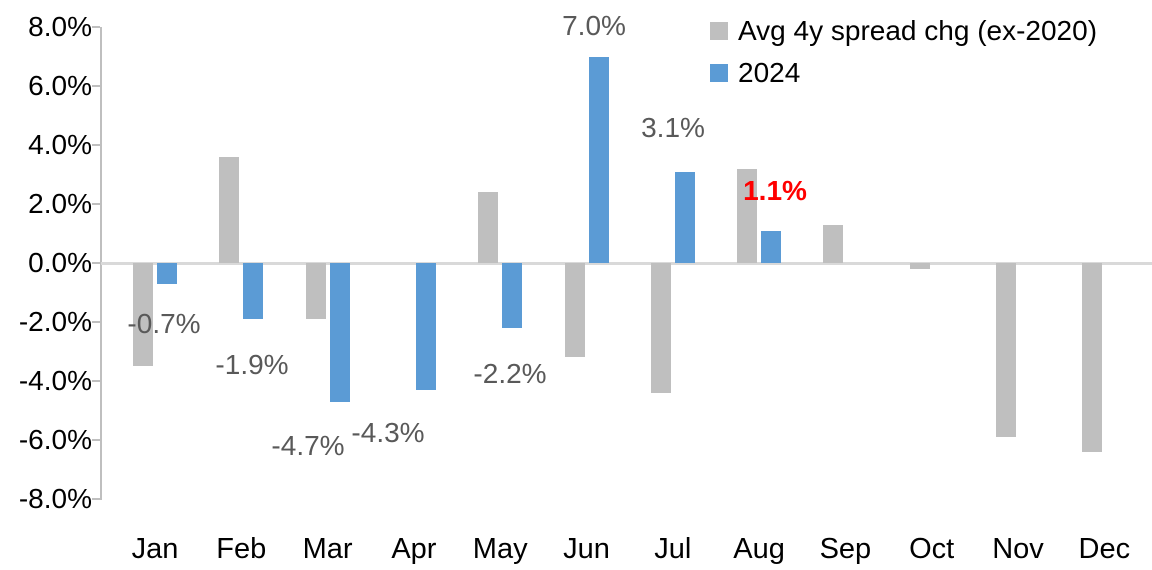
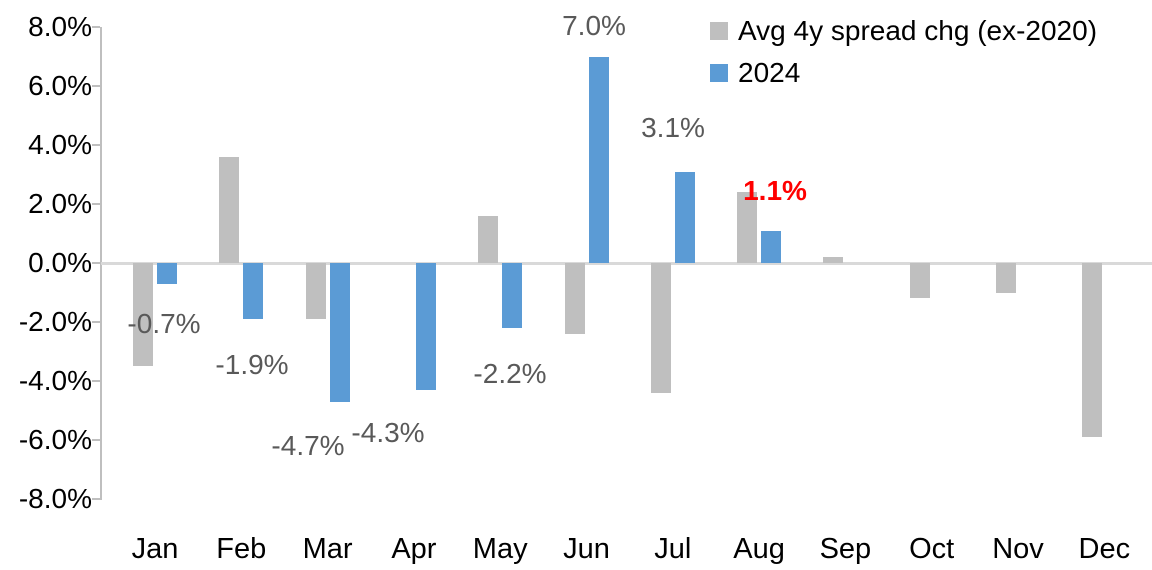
Avg 4y spread chg (ex-2020)/May: 2.4% -> 1.6%
Avg 4y spread chg (ex-2020)/Jun: -3.2% -> -2.4%
Avg 4y spread chg (ex-2020)/Aug: 3.2% -> 2.4%
Avg 4y spread chg (ex-2020)/Sep: 1.3% -> 0.2%
Avg 4y spread chg (ex-2020)/Oct: -0.2% -> -1.2%
Avg 4y spread chg (ex-2020)/Nov: -5.9% -> -1.0%
Avg 4y spread chg (ex-2020)/Dec: -6.4% -> -5.9%
